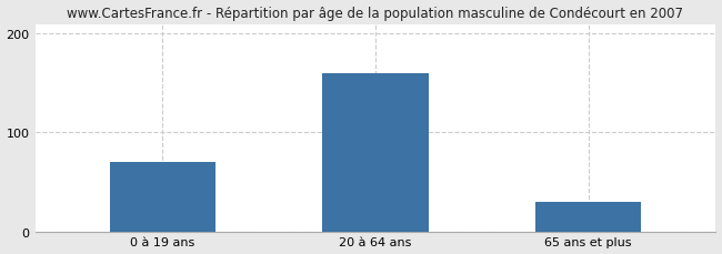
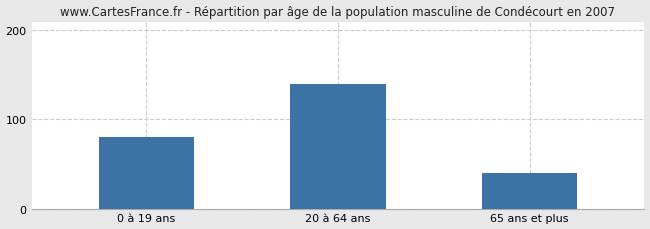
0 à 19 ans: 70 -> 80
20 à 64 ans: 160 -> 140
65 ans et plus: 30 -> 40
